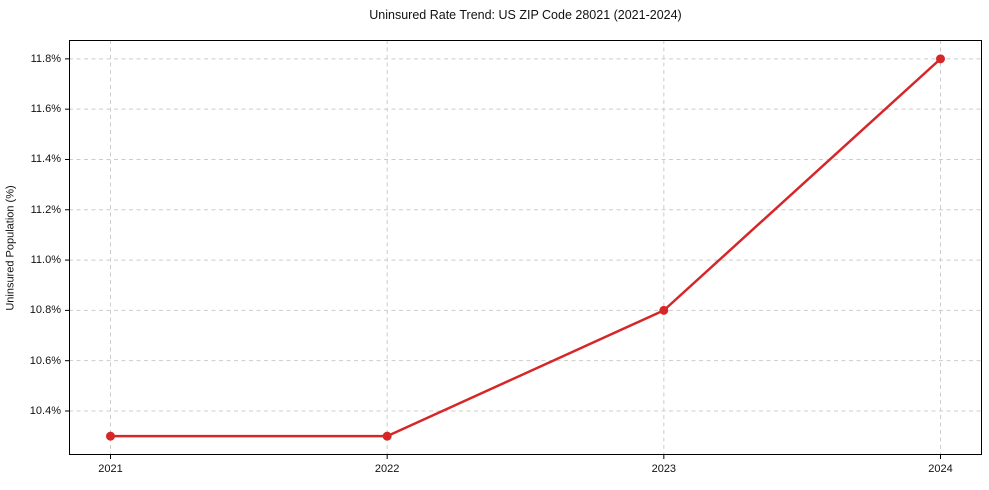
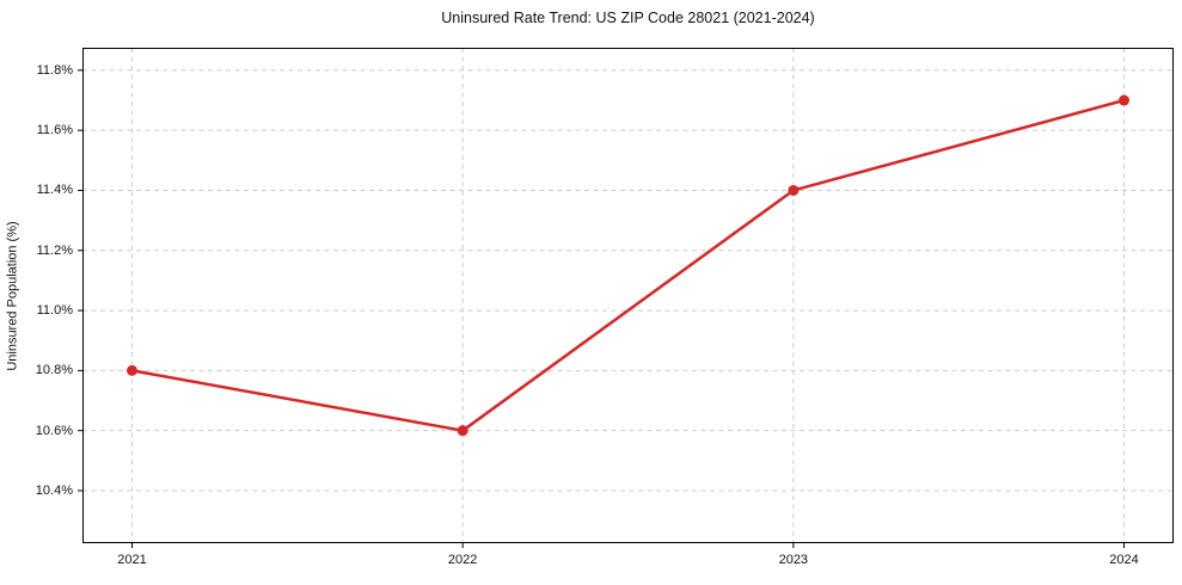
2021: 10.3% -> 10.8%
2022: 10.3% -> 10.6%
2023: 10.8% -> 11.4%
2024: 11.8% -> 11.7%
